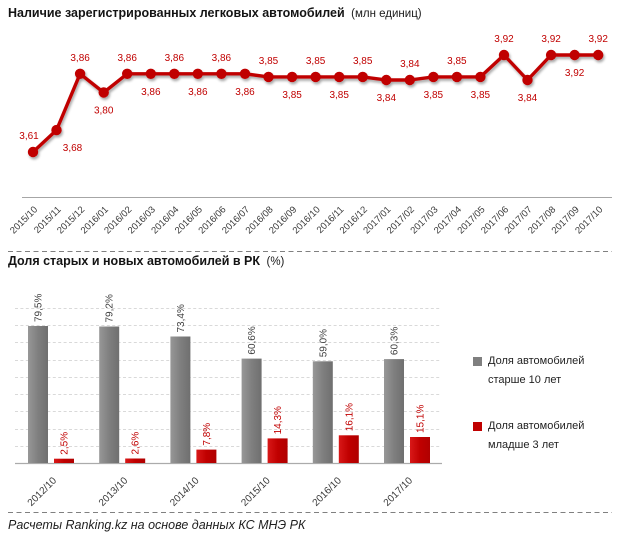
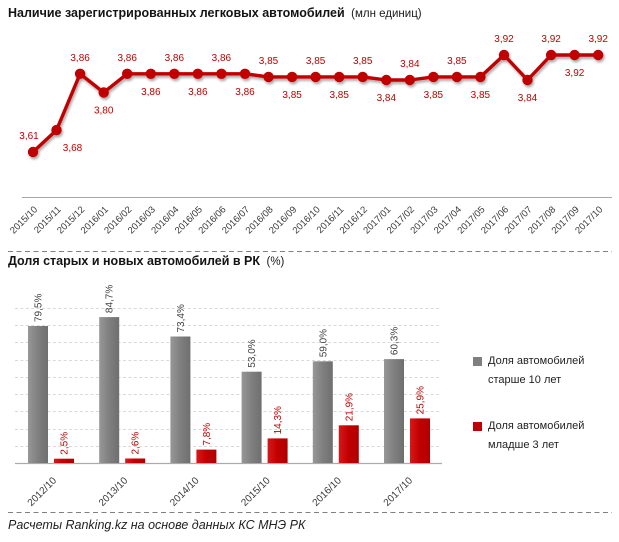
Доля старых и новых автомобилей в РК/Доля автомобилей старше 10 лет/2013/10: 79,2% -> 84,7%
Доля старых и новых автомобилей в РК/Доля автомобилей старше 10 лет/2015/10: 60,6% -> 53,0%
Доля старых и новых автомобилей в РК/Доля автомобилей младше 3 лет/2016/10: 16,1% -> 21,9%
Доля старых и новых автомобилей в РК/Доля автомобилей младше 3 лет/2017/10: 15,1% -> 25,9%
